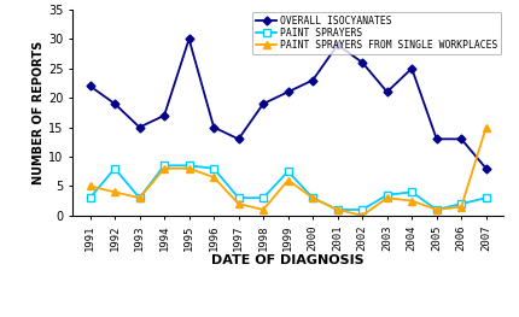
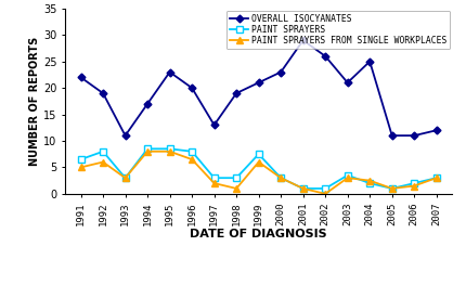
PAINT SPRAYERS/1991: 3.0 -> 6.5
PAINT SPRAYERS FROM SINGLE WORKPLACES/1992: 4.0 -> 6.0
OVERALL ISOCYANATES/1993: 15 -> 11
OVERALL ISOCYANATES/1995: 30 -> 23
OVERALL ISOCYANATES/1996: 15 -> 20
PAINT SPRAYERS/2004: 4.0 -> 2.0
OVERALL ISOCYANATES/2005: 13 -> 11
OVERALL ISOCYANATES/2006: 13 -> 11
OVERALL ISOCYANATES/2007: 8 -> 12
PAINT SPRAYERS FROM SINGLE WORKPLACES/2007: 15.0 -> 3.0
